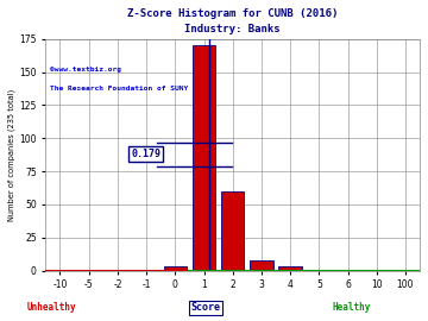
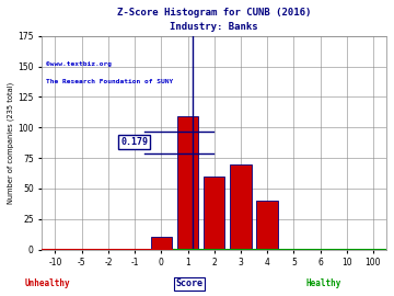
0: 3 -> 10
1: 170 -> 109
3: 8 -> 70
4: 3 -> 40
